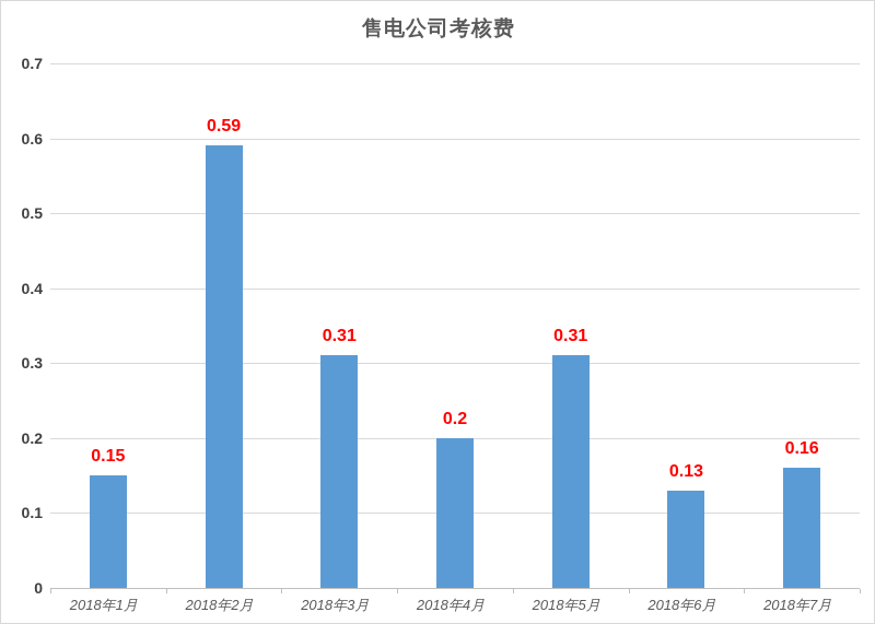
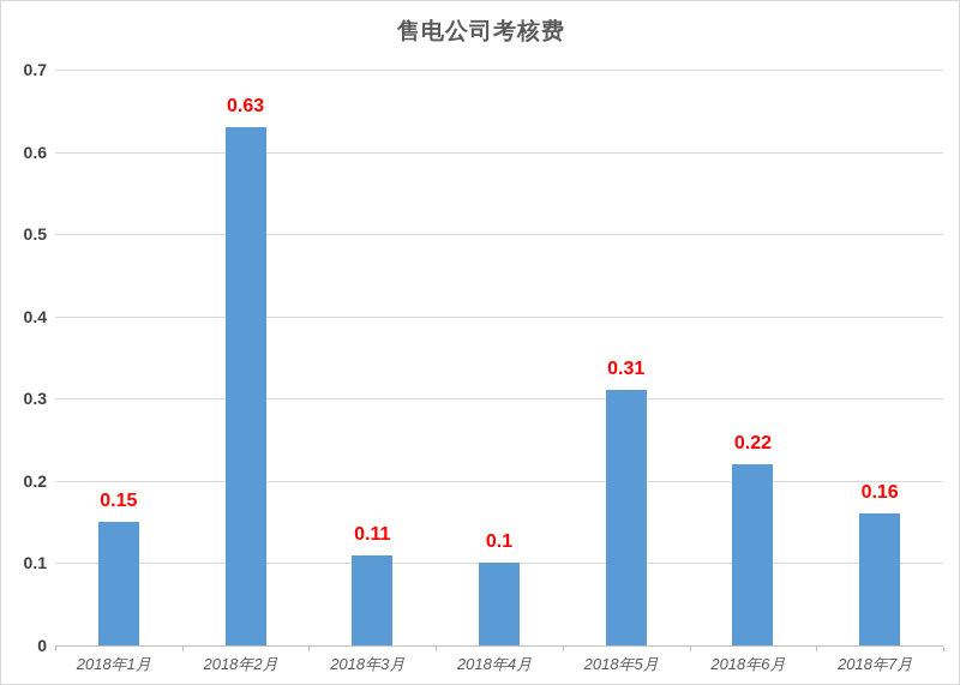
2018年2月: 0.59 -> 0.63
2018年3月: 0.31 -> 0.11
2018年4月: 0.2 -> 0.1
2018年6月: 0.13 -> 0.22
